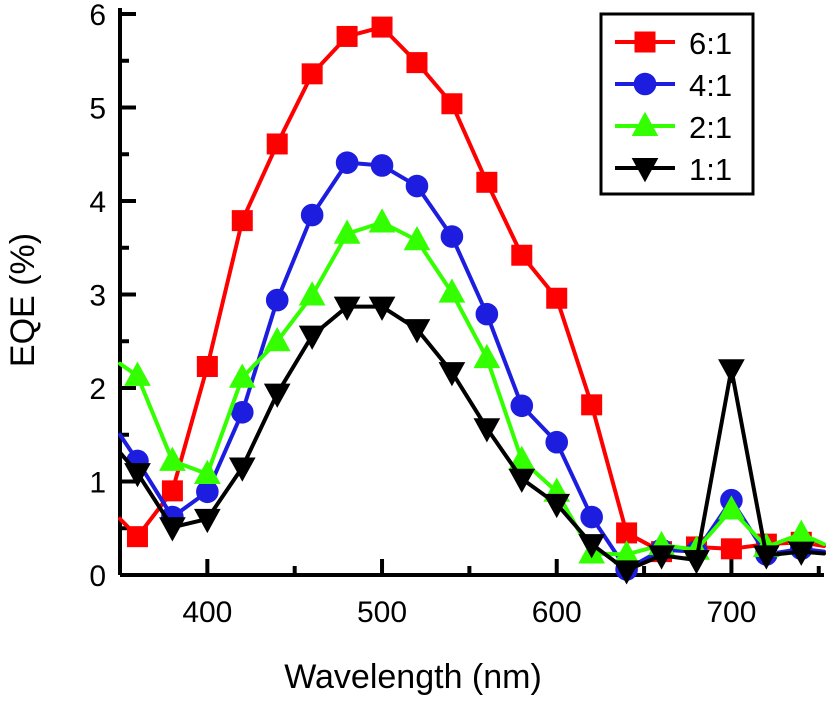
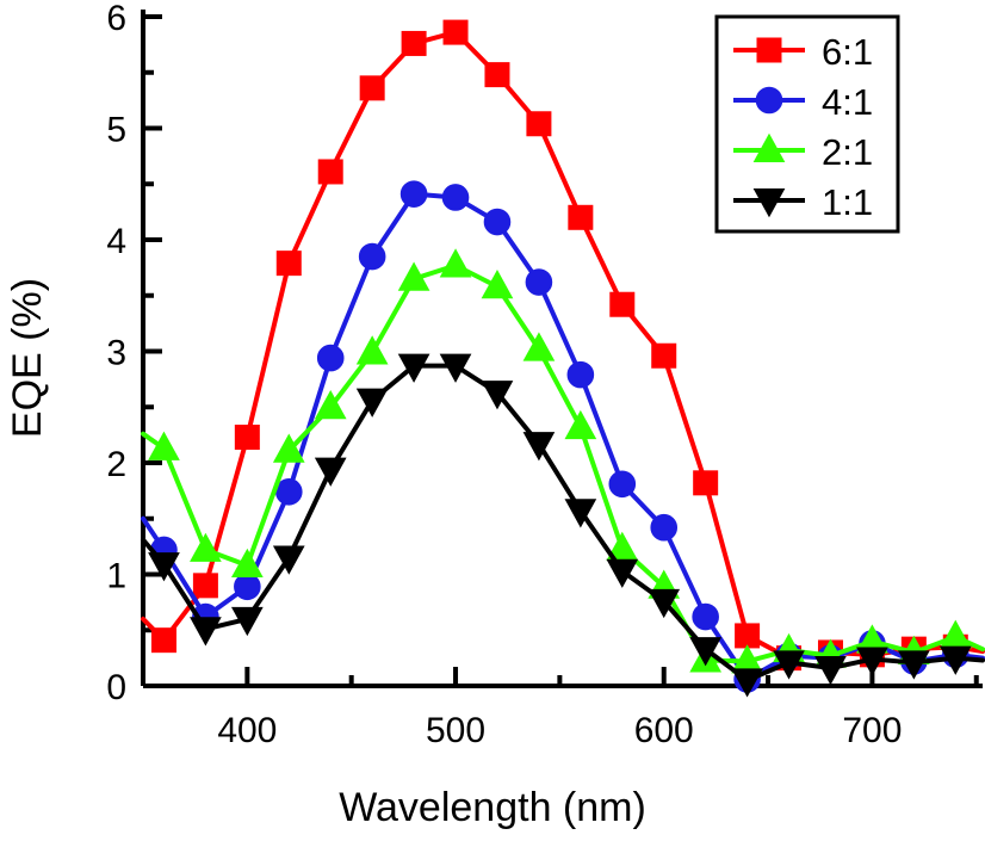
4:1/700: 0.8 -> 0.4
2:1/700: 0.7 -> 0.4
1:1/700: 2.2 -> 0.2
